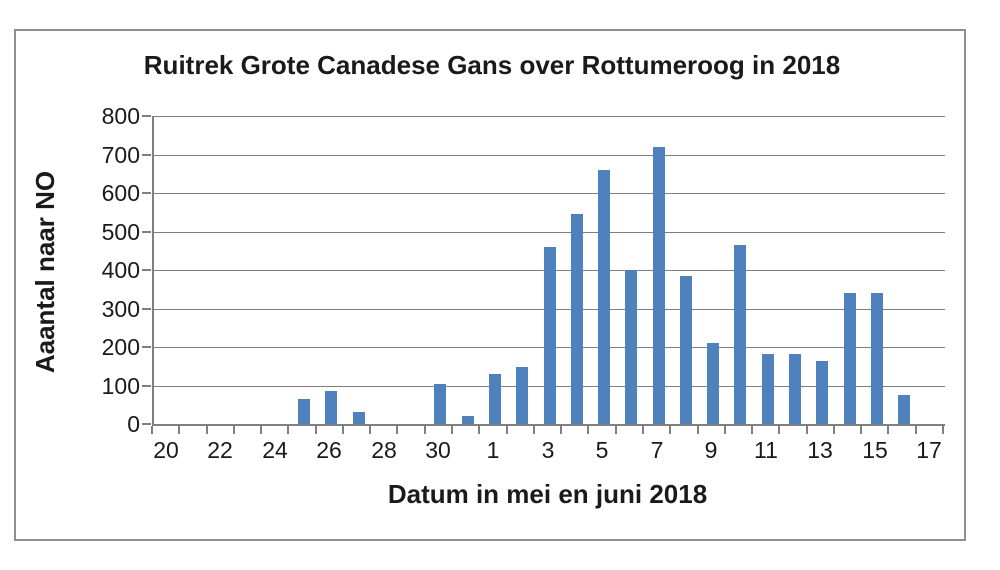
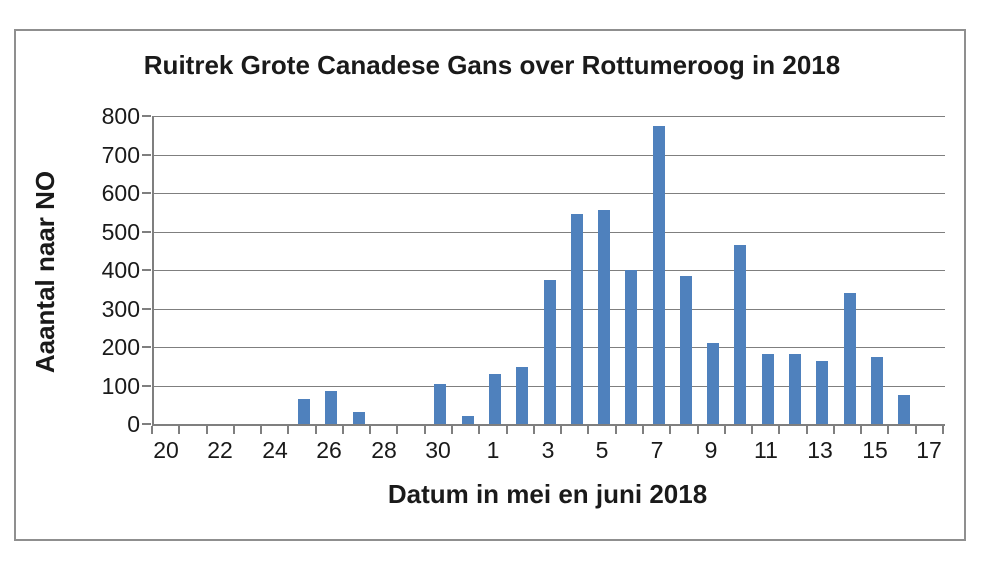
3: 460 -> 380
5: 660 -> 560
7: 720 -> 780
15: 340 -> 180
